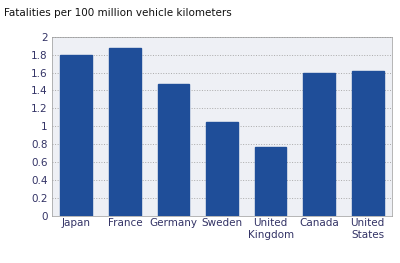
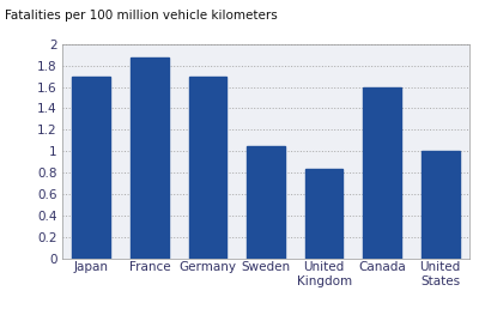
Japan: 1.80 -> 1.70
Germany: 1.47 -> 1.70
United Kingdom: 0.77 -> 0.84
United States: 1.62 -> 1.00
